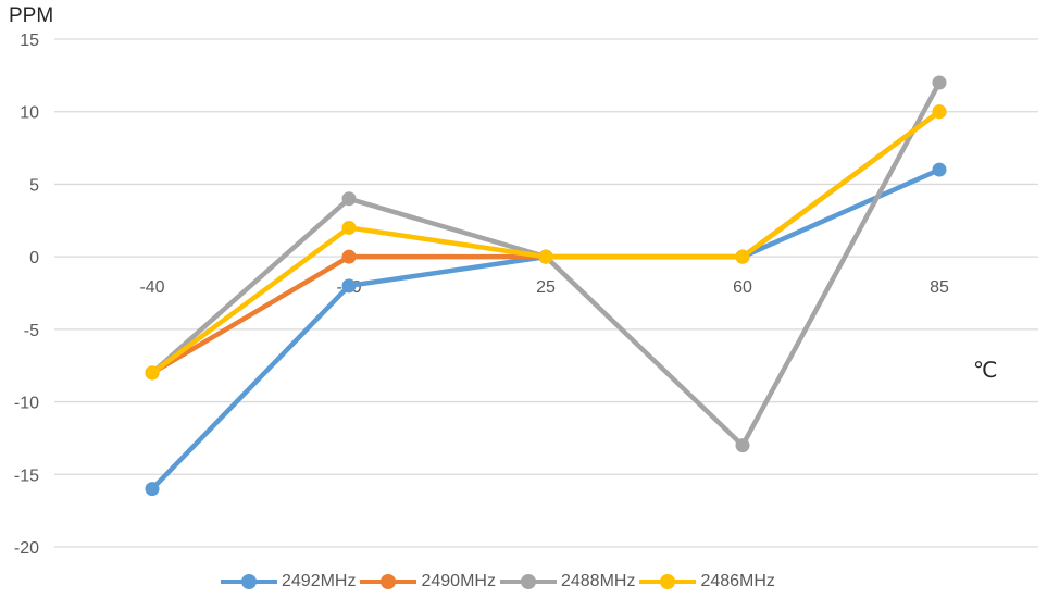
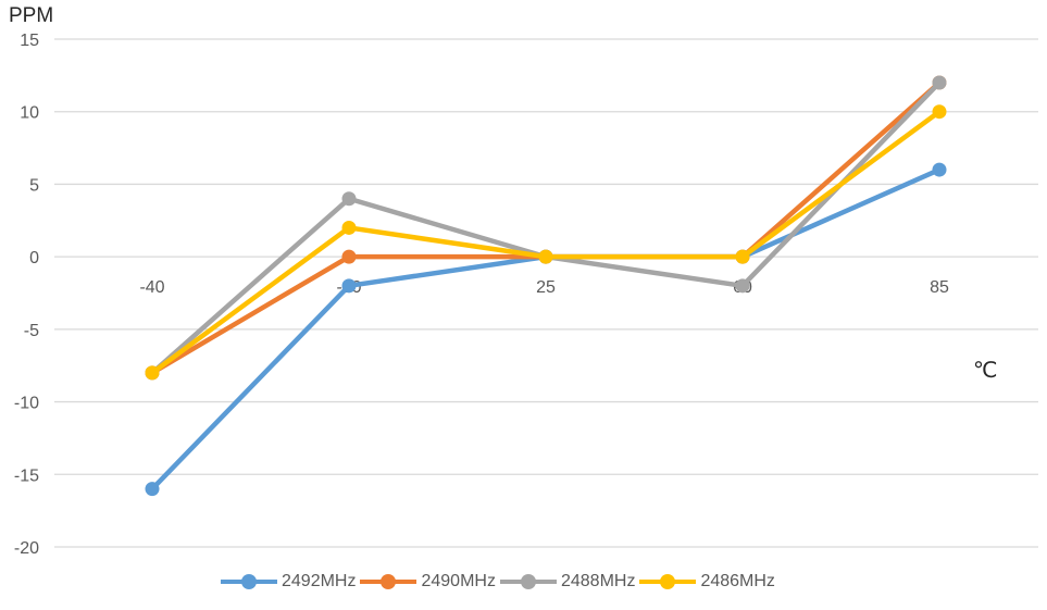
2488MHz/60: -13 -> -2
2490MHz/85: 10 -> 12
